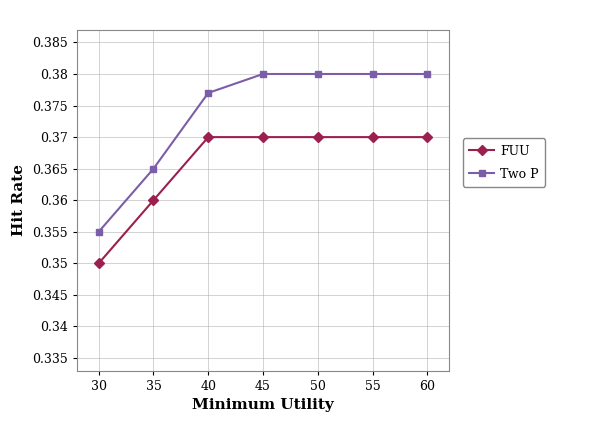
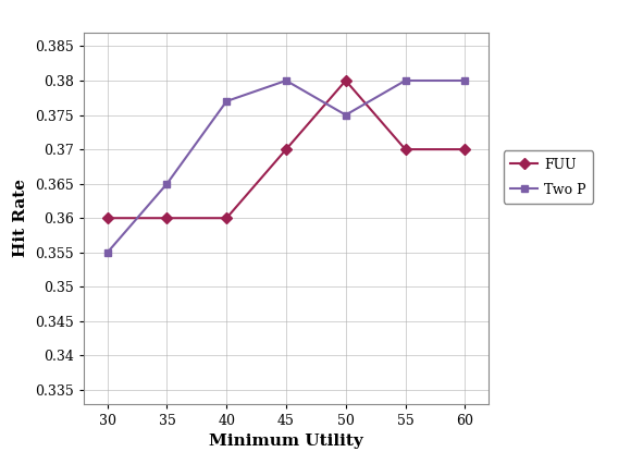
FUU/30: 0.35 -> 0.36
FUU/40: 0.37 -> 0.36
FUU/50: 0.37 -> 0.38
Two P/50: 0.380 -> 0.375
